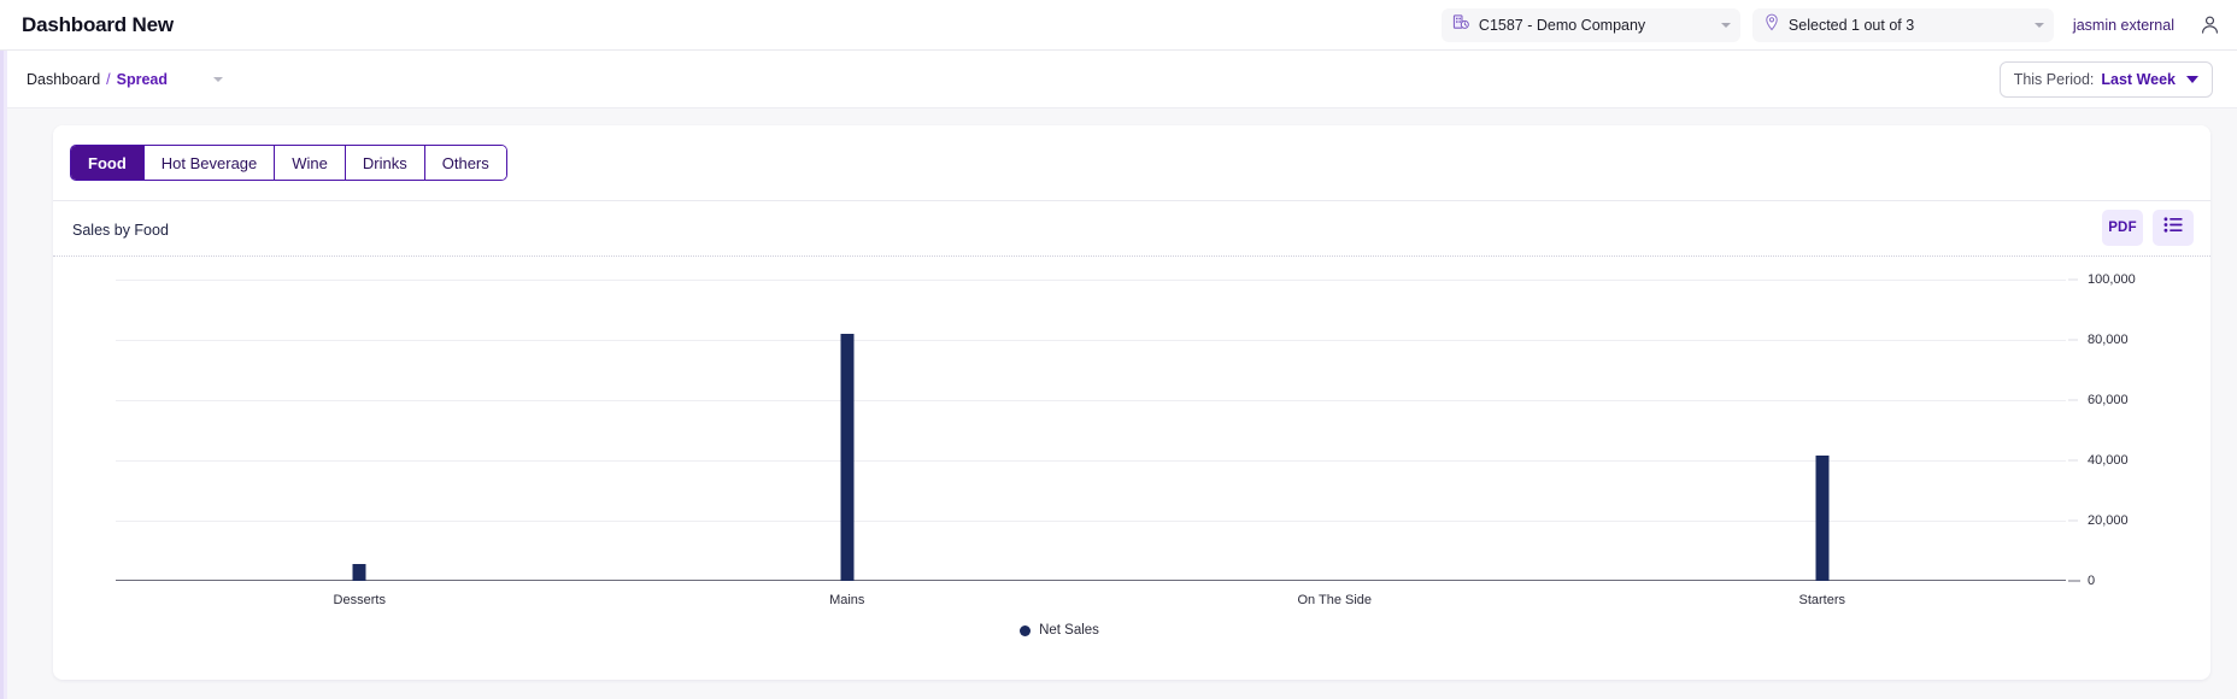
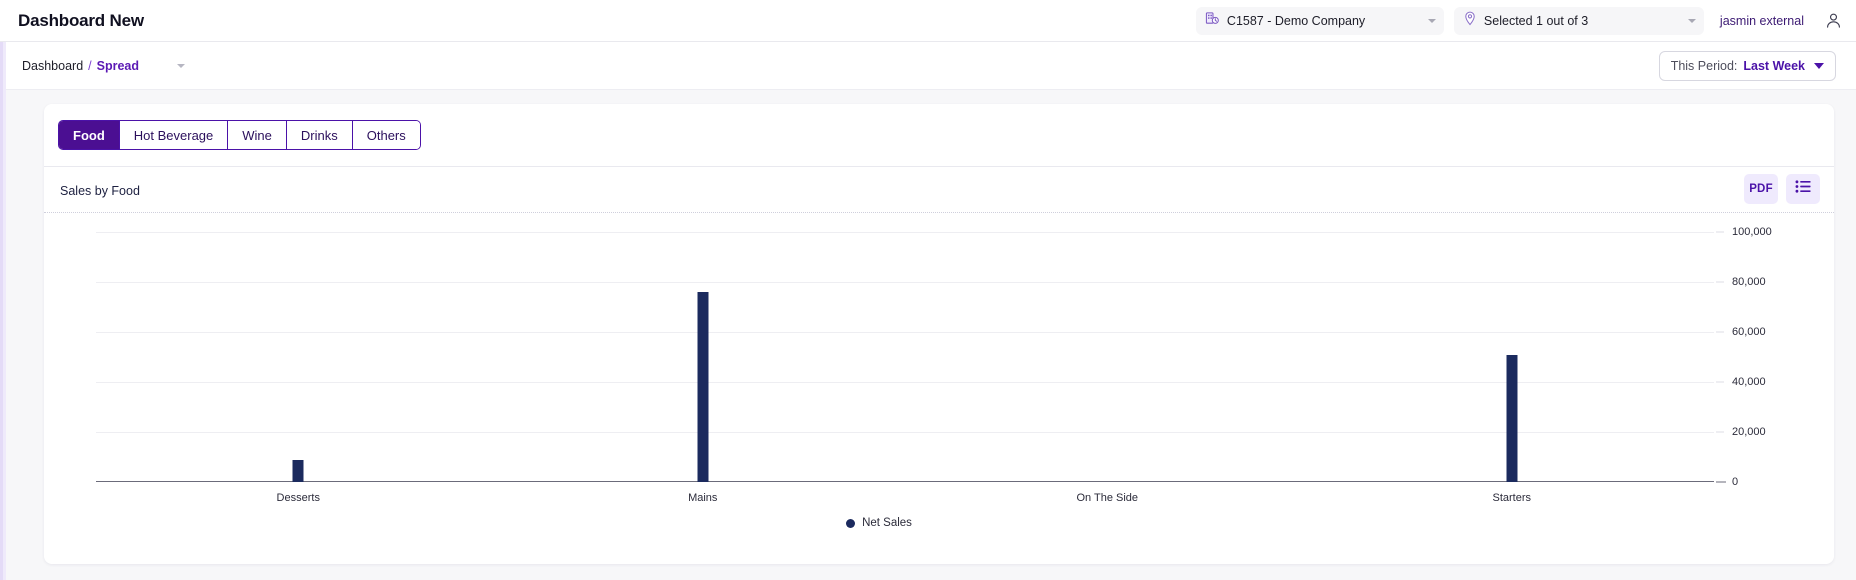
Desserts: 6000 -> 9000
Mains: 82000 -> 76000
Starters: 42000 -> 51000
